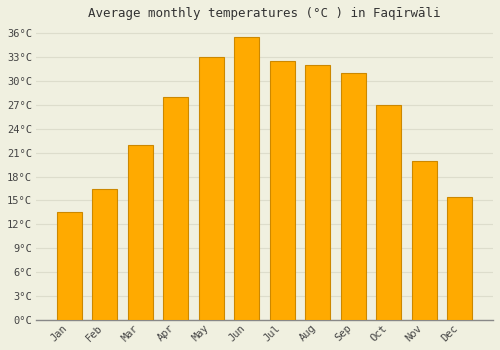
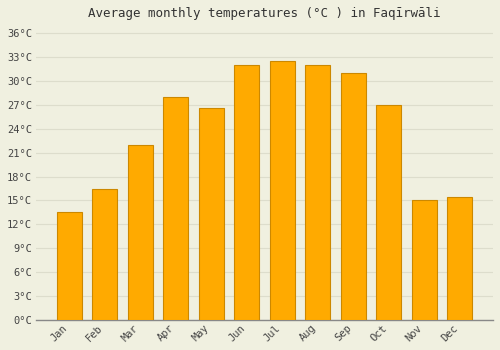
May: 33.0°C -> 26.6°C
Jun: 35.5°C -> 32.0°C
Nov: 20.0°C -> 15.0°C
